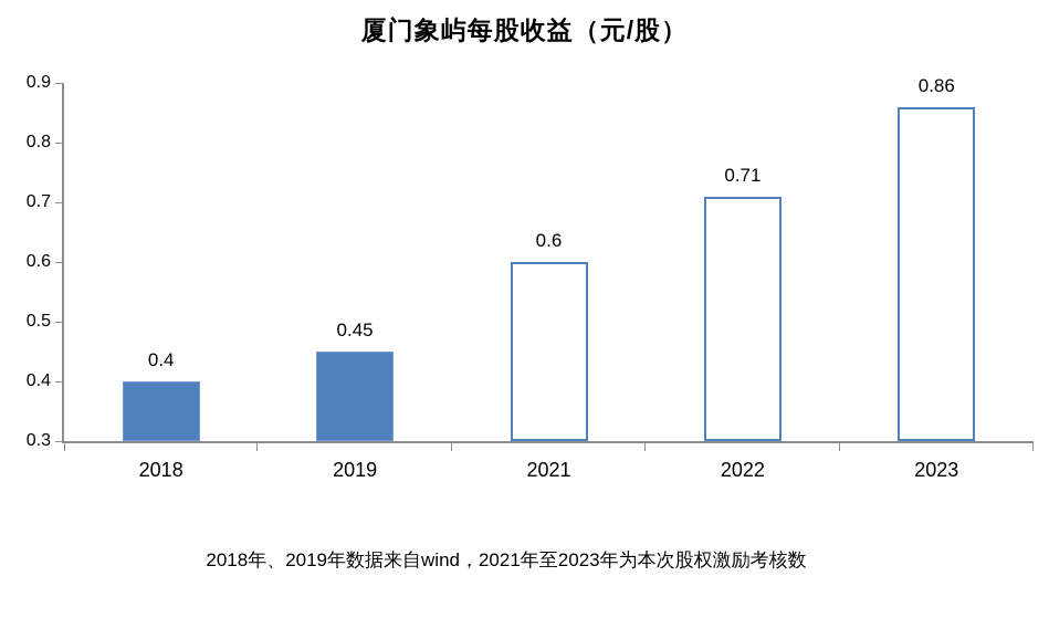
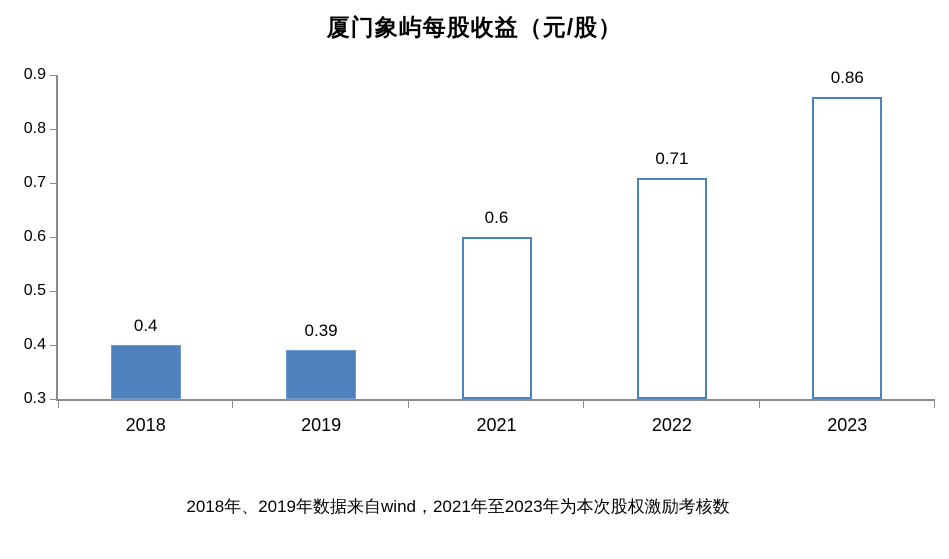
2019: 0.45 -> 0.39
